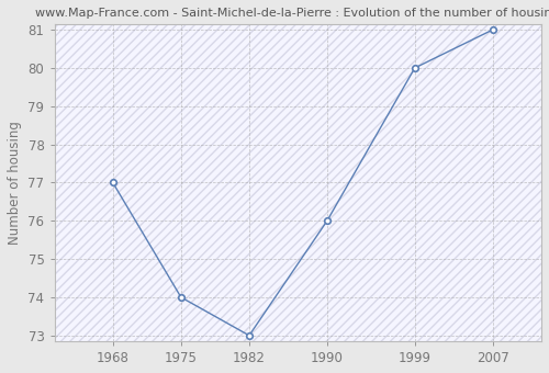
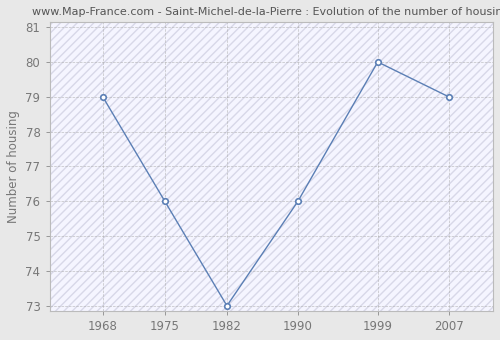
1968: 77 -> 79
1975: 74 -> 76
2007: 81 -> 79
